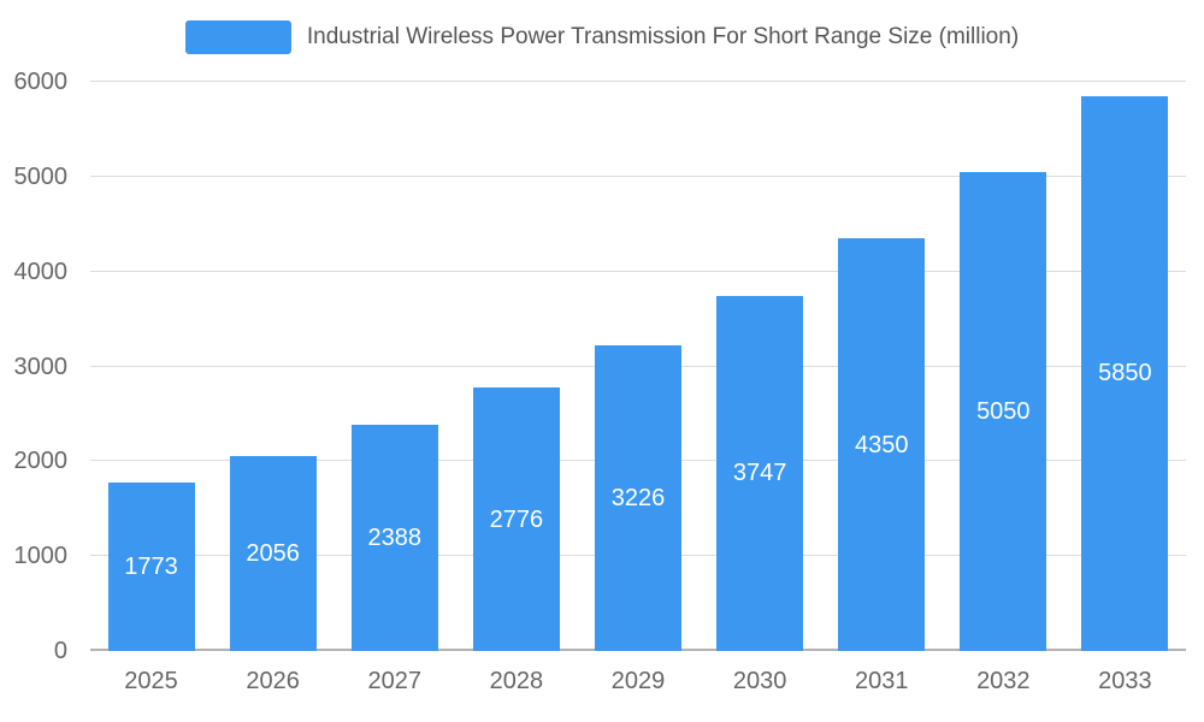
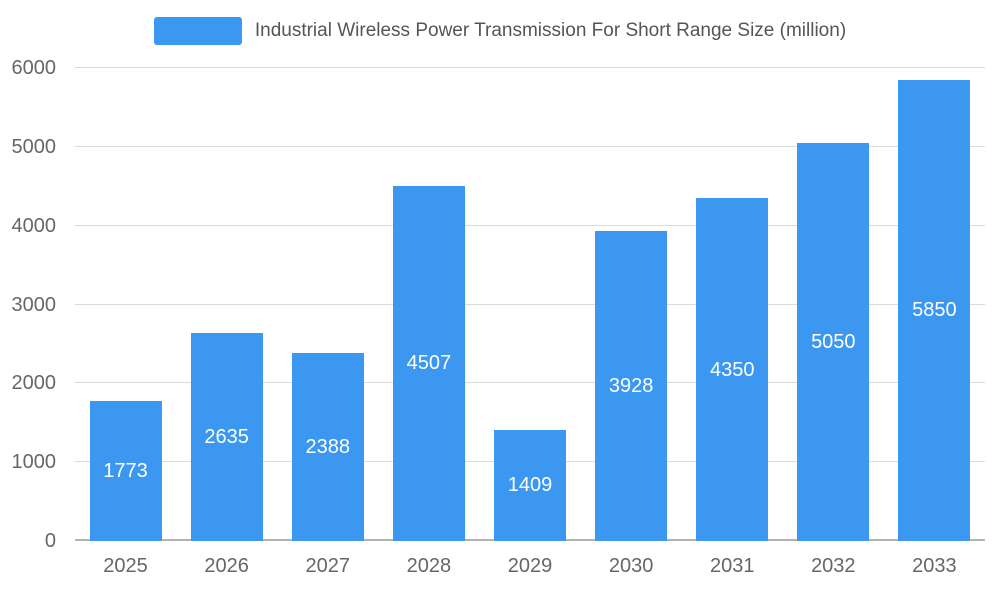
2026: 2056 -> 2635
2028: 2776 -> 4507
2029: 3226 -> 1409
2030: 3747 -> 3928
